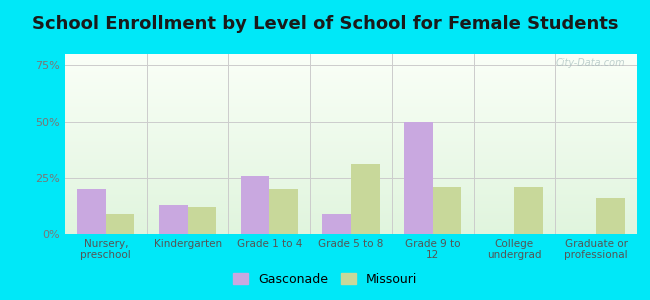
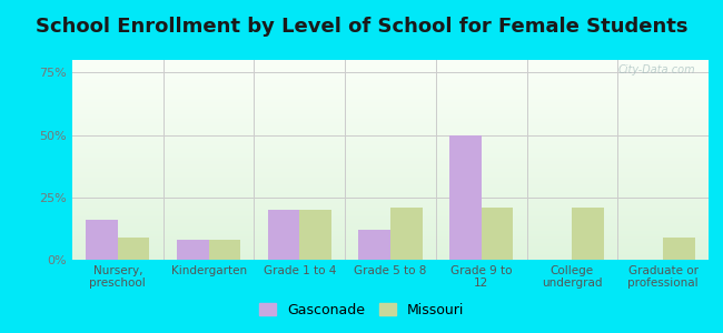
Gasconade/Nursery, preschool: 20% -> 16%
Gasconade/Kindergarten: 13% -> 8%
Missouri/Kindergarten: 12% -> 8%
Gasconade/Grade 1 to 4: 26% -> 20%
Gasconade/Grade 5 to 8: 9% -> 12%
Missouri/Grade 5 to 8: 31% -> 21%
Missouri/Graduate or professional: 16% -> 9%
